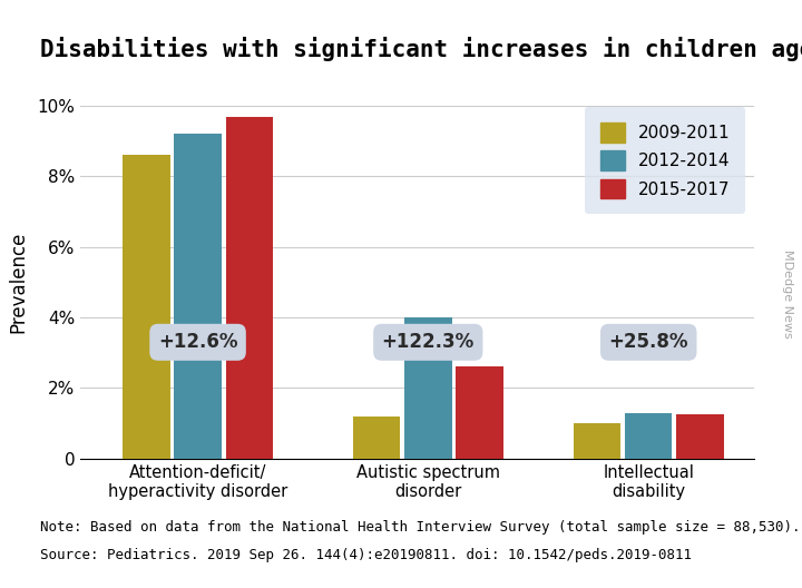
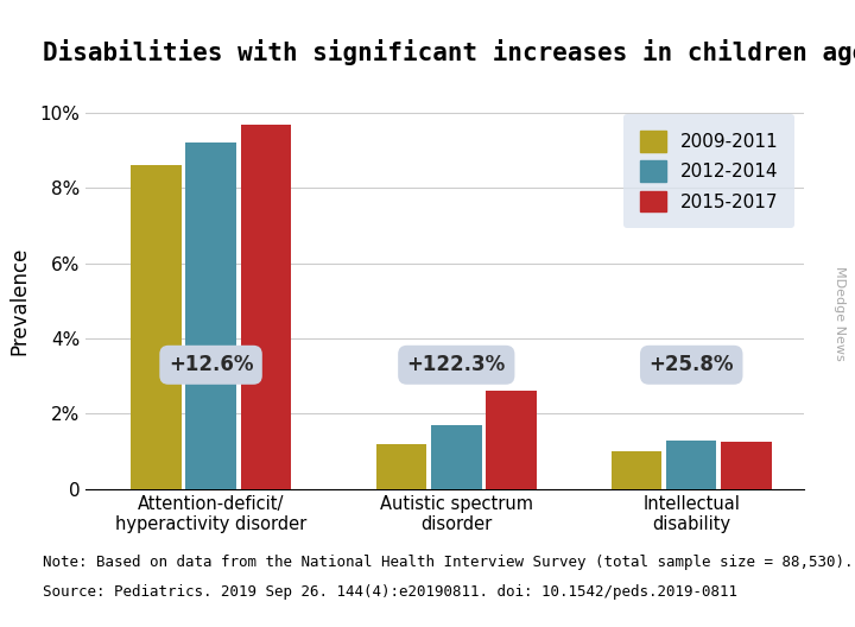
2012-2014/Autistic spectrum disorder: 4.0% -> 1.7%
